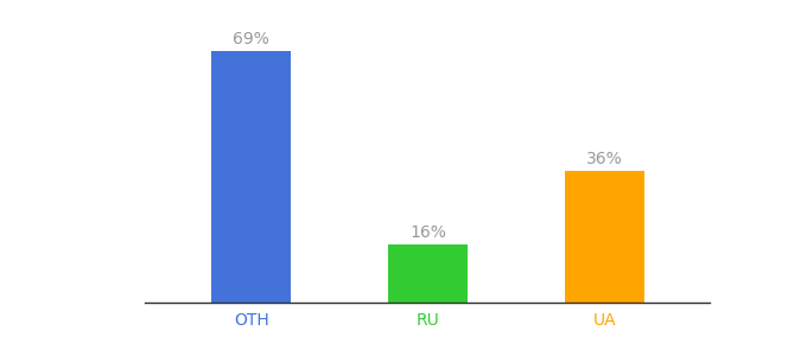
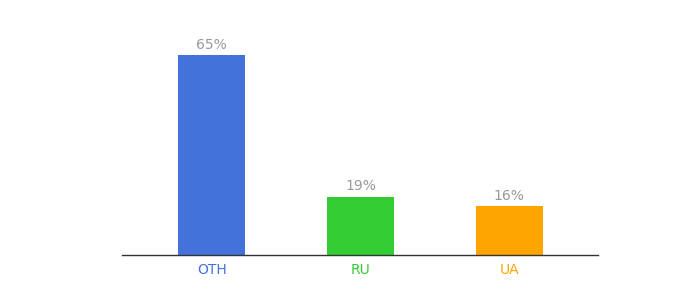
OTH: 69% -> 65%
RU: 16% -> 19%
UA: 36% -> 16%
